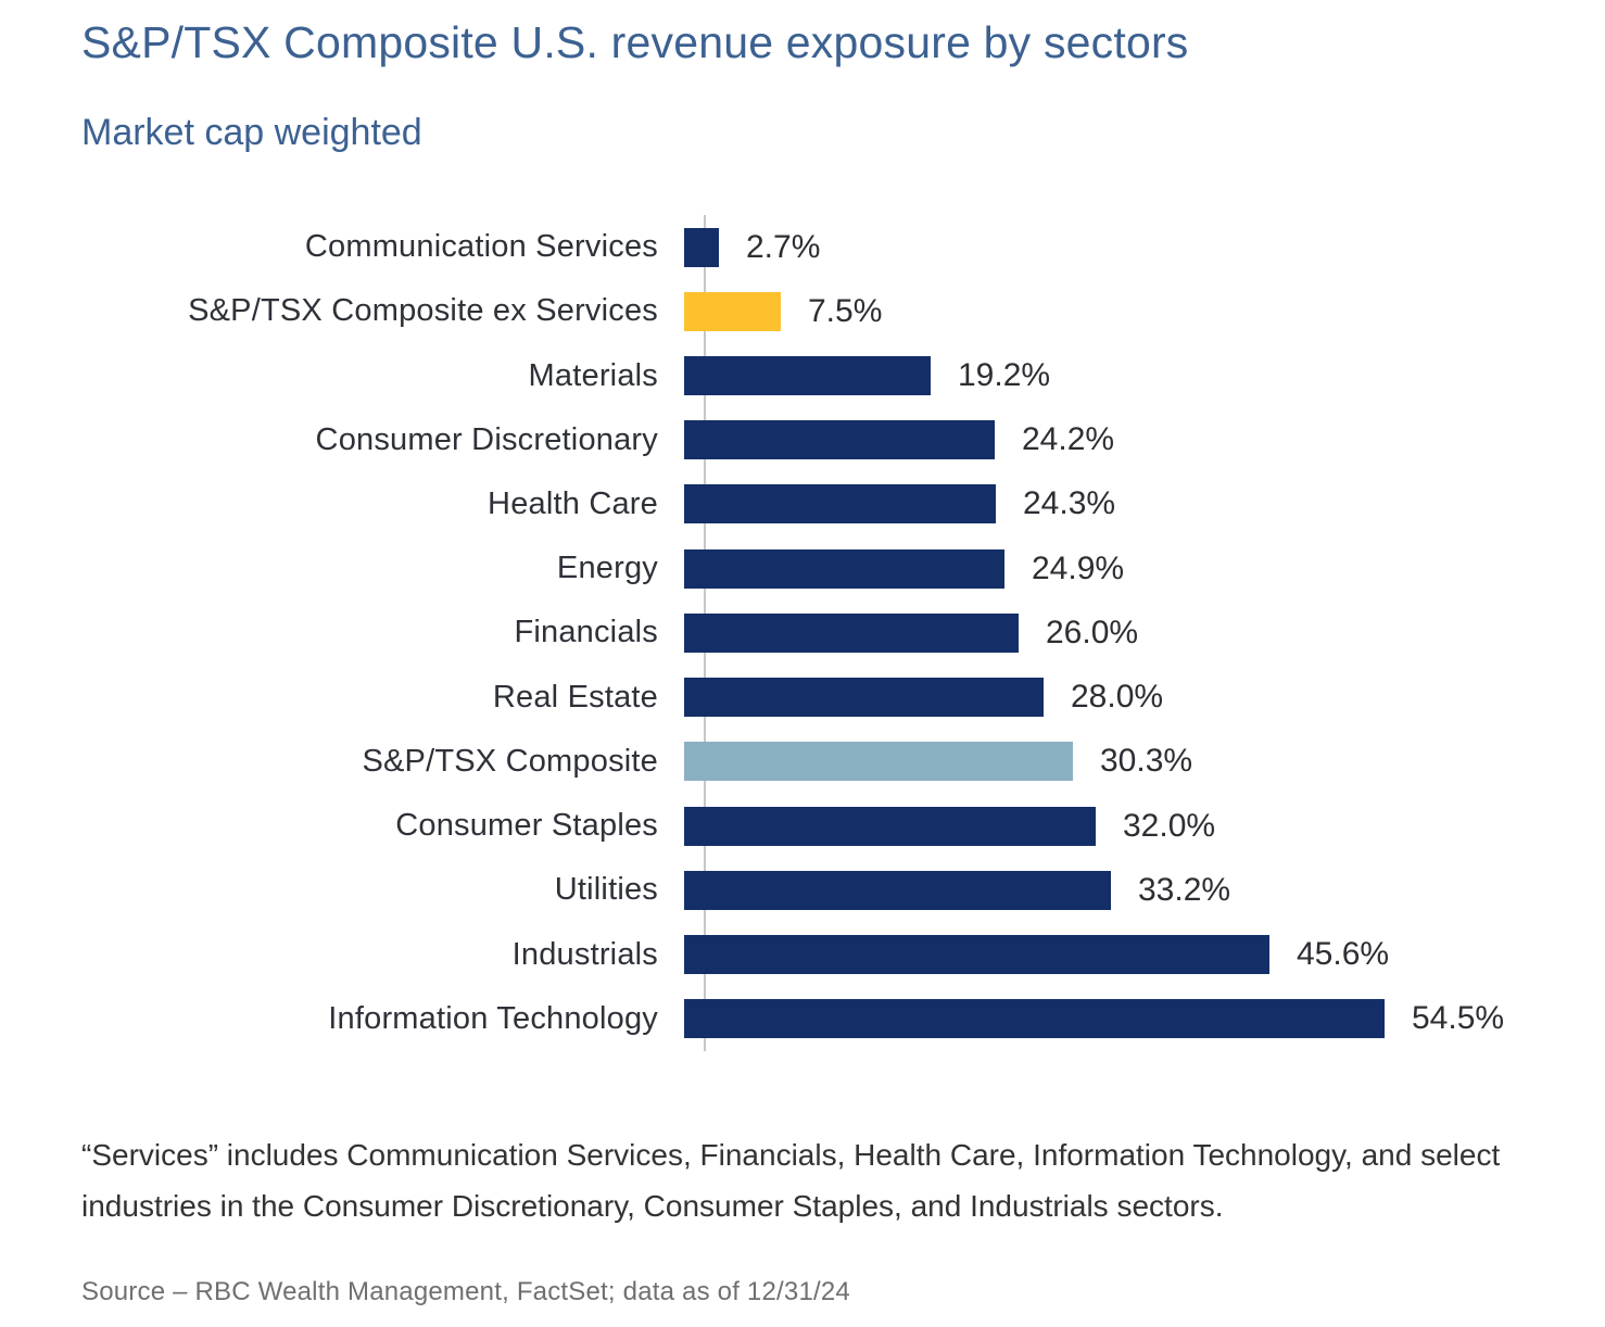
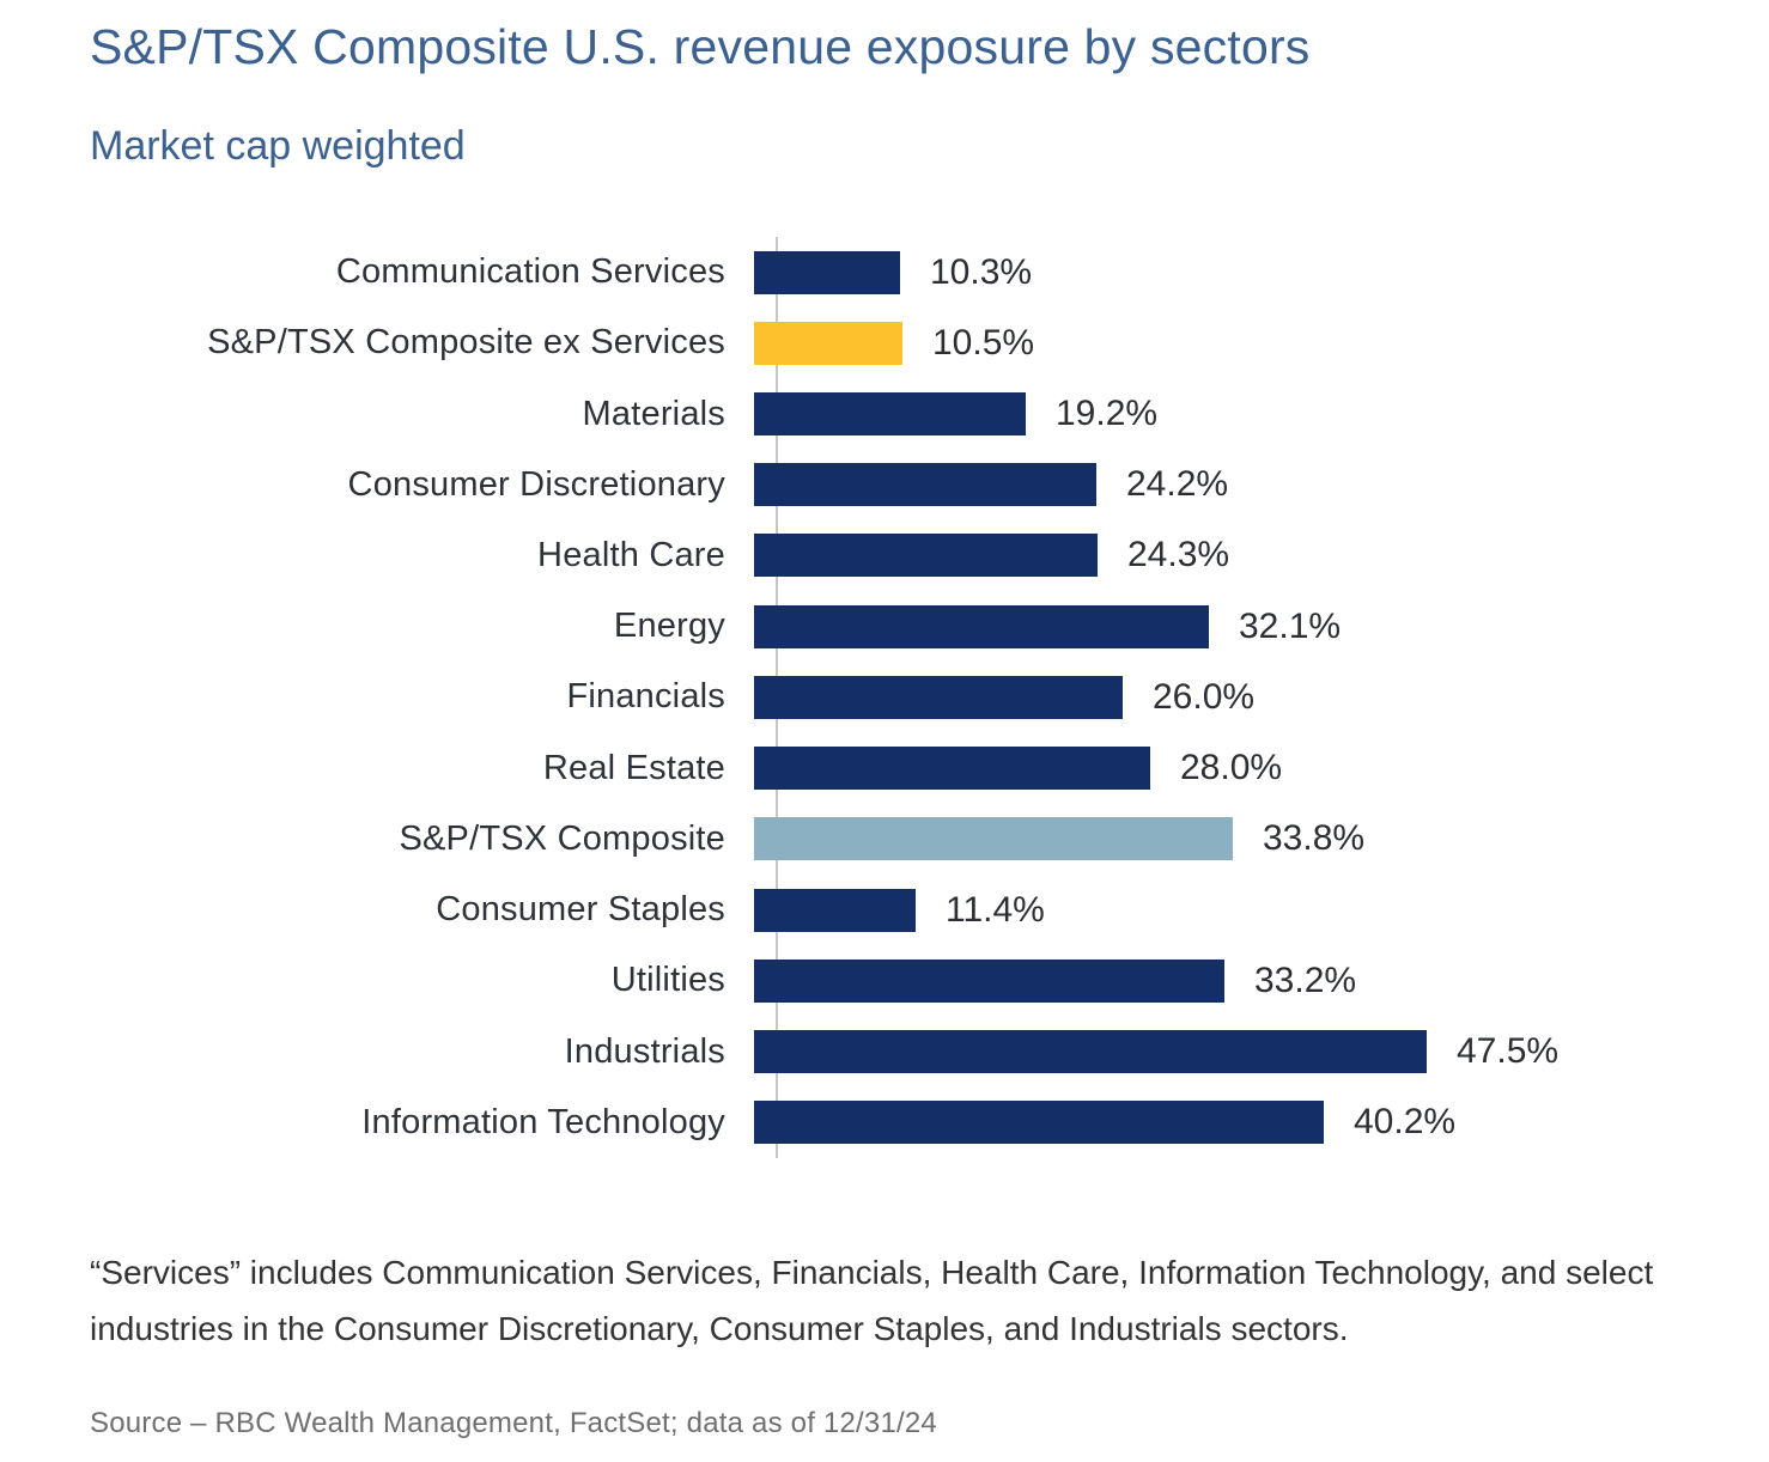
Communication Services: 2.7% -> 10.3%
S&P/TSX Composite ex Services: 7.5% -> 10.5%
Energy: 24.9% -> 32.1%
S&P/TSX Composite: 30.3% -> 33.8%
Consumer Staples: 32.0% -> 11.4%
Industrials: 45.6% -> 47.5%
Information Technology: 54.5% -> 40.2%
